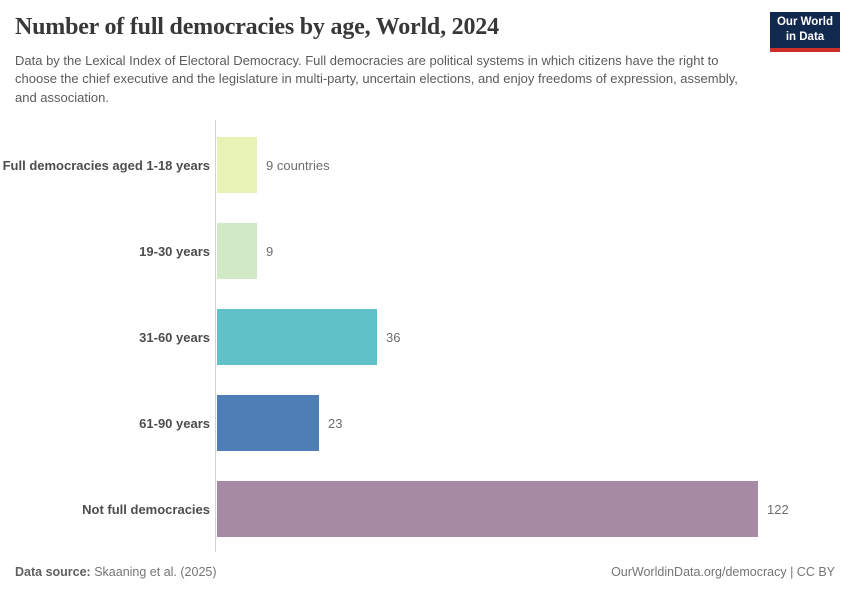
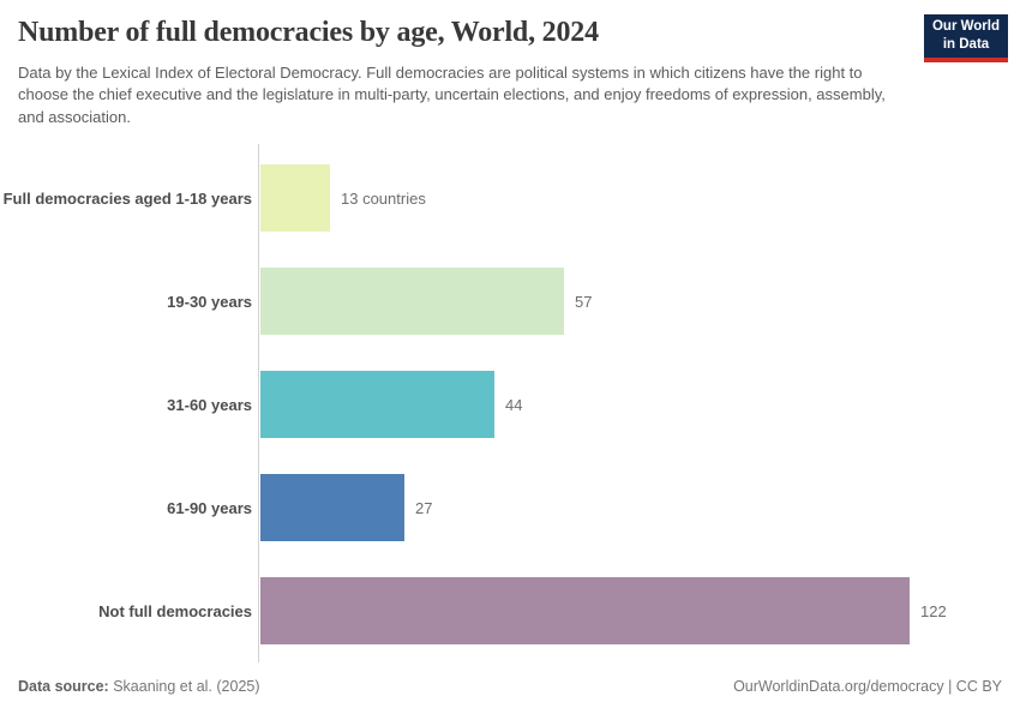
Full democracies aged 1-18 years: 9 -> 13
19-30 years: 9 -> 57
31-60 years: 36 -> 44
61-90 years: 23 -> 27
